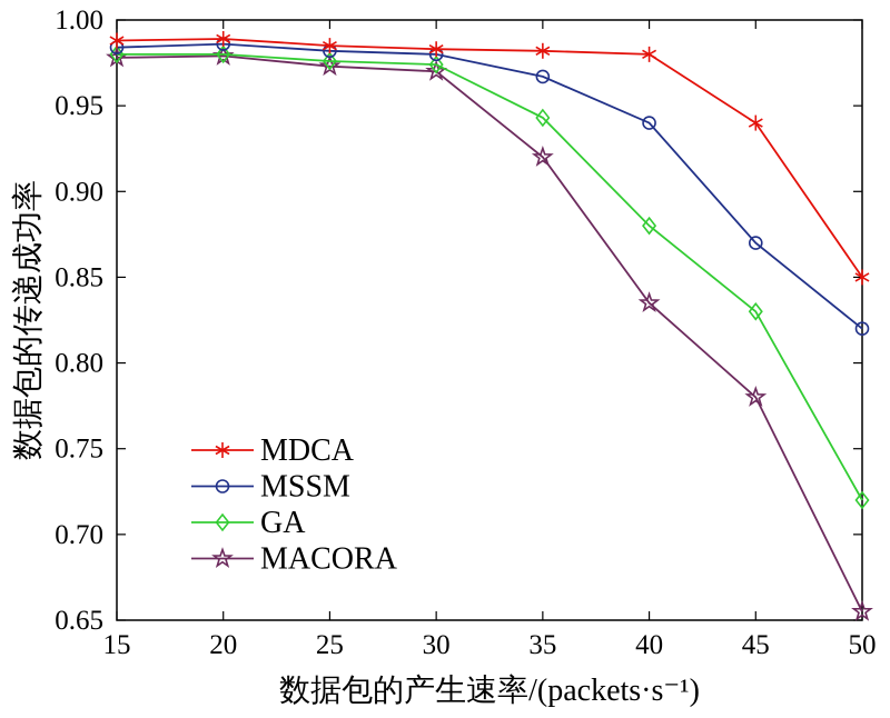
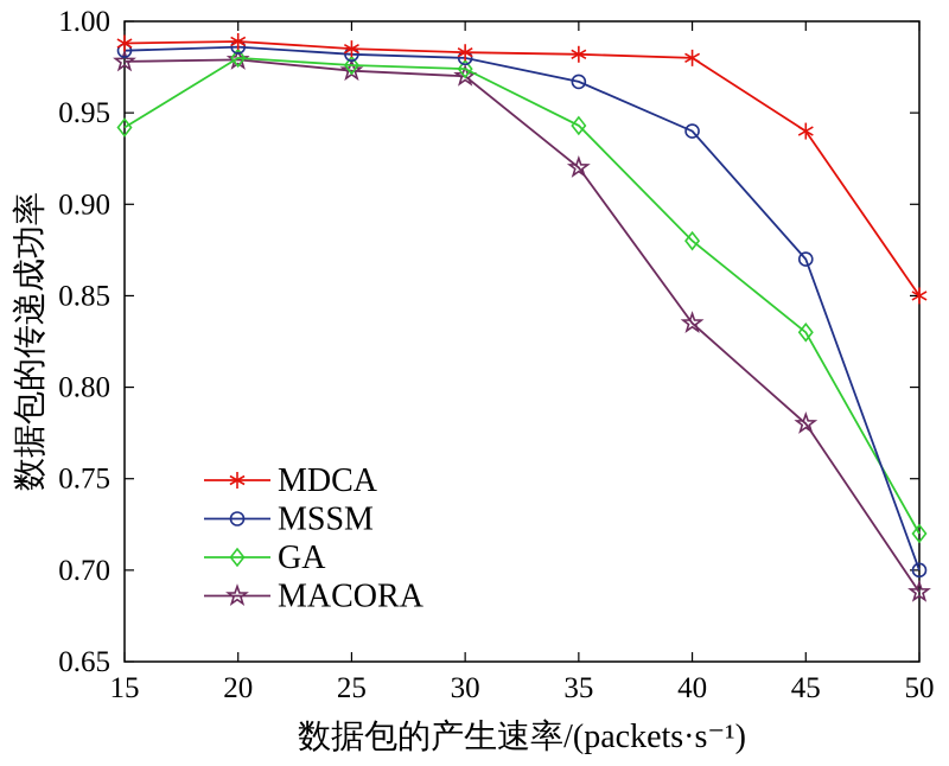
GA/15: 0.980 -> 0.942
MSSM/50: 0.820 -> 0.700
MACORA/50: 0.655 -> 0.688
